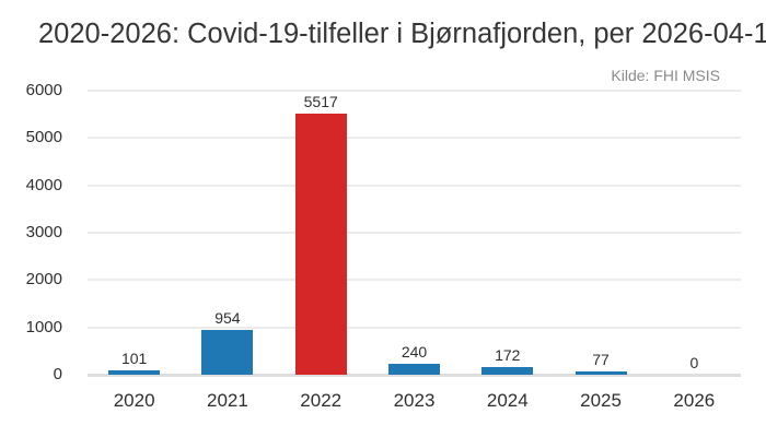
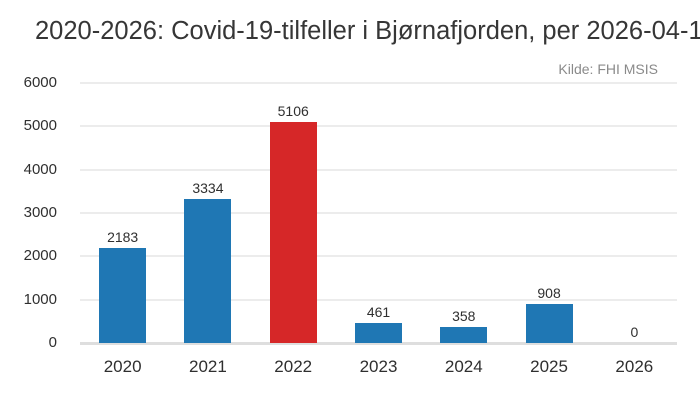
2020: 101 -> 2183
2021: 954 -> 3334
2022: 5517 -> 5106
2023: 240 -> 461
2024: 172 -> 358
2025: 77 -> 908
